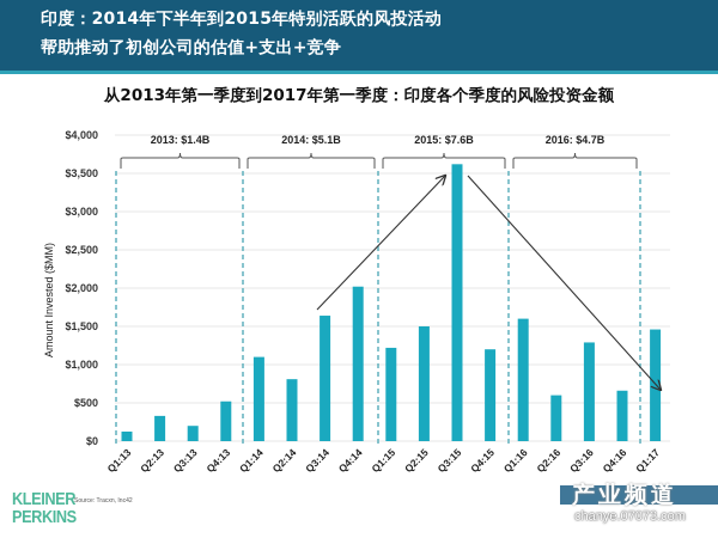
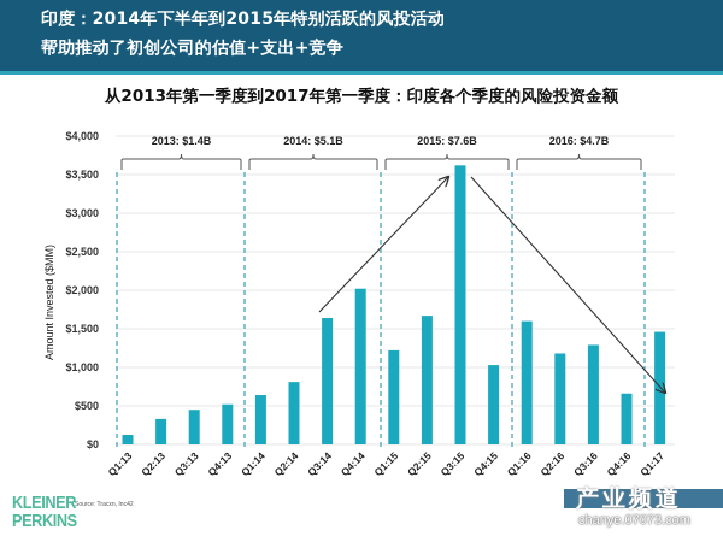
Q3:13: $200 -> $400
Q1:14: $1100 -> $600
Q2:15: $1500 -> $1700
Q4:15: $1200 -> $1000
Q2:16: $600 -> $1200
